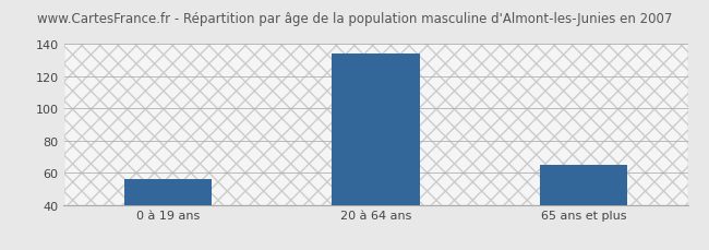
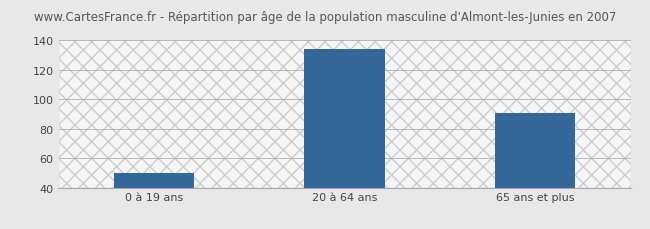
0 à 19 ans: 56 -> 50
65 ans et plus: 65 -> 91
